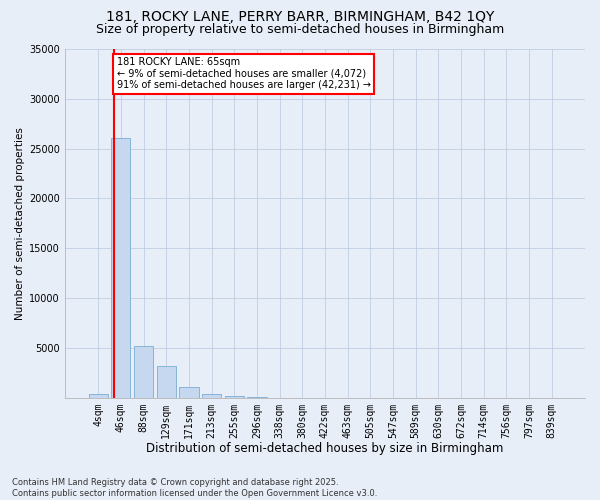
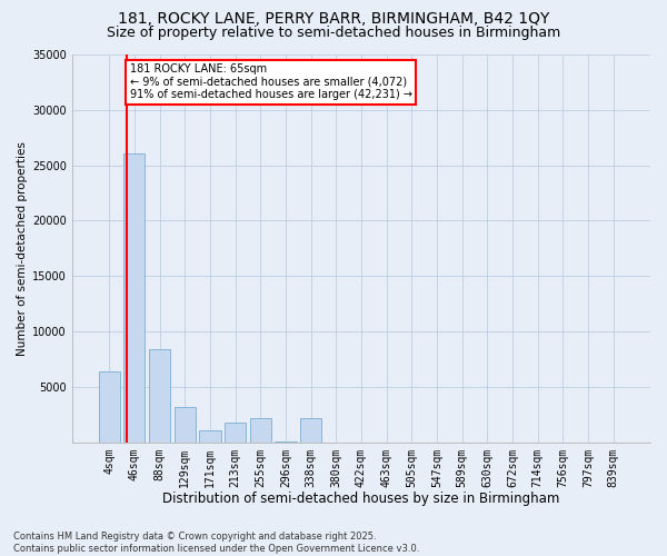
4sqm: 400 -> 6400
88sqm: 5200 -> 8400
213sqm: 400 -> 1800
255sqm: 100 -> 2200
338sqm: 0 -> 2200
